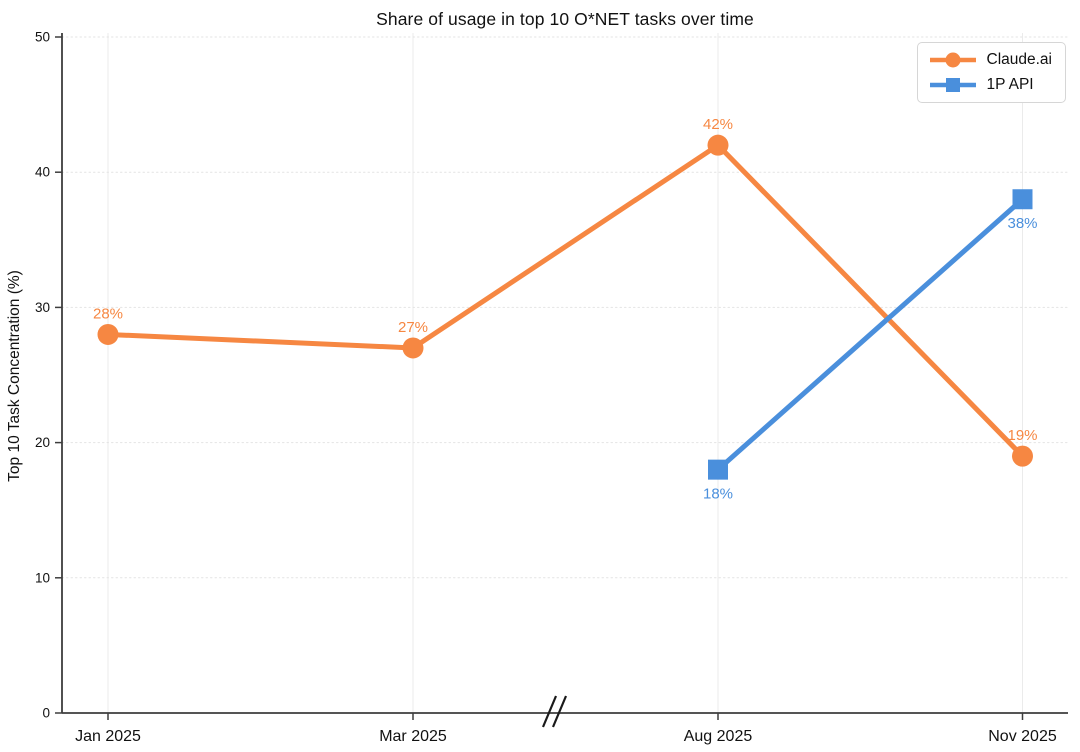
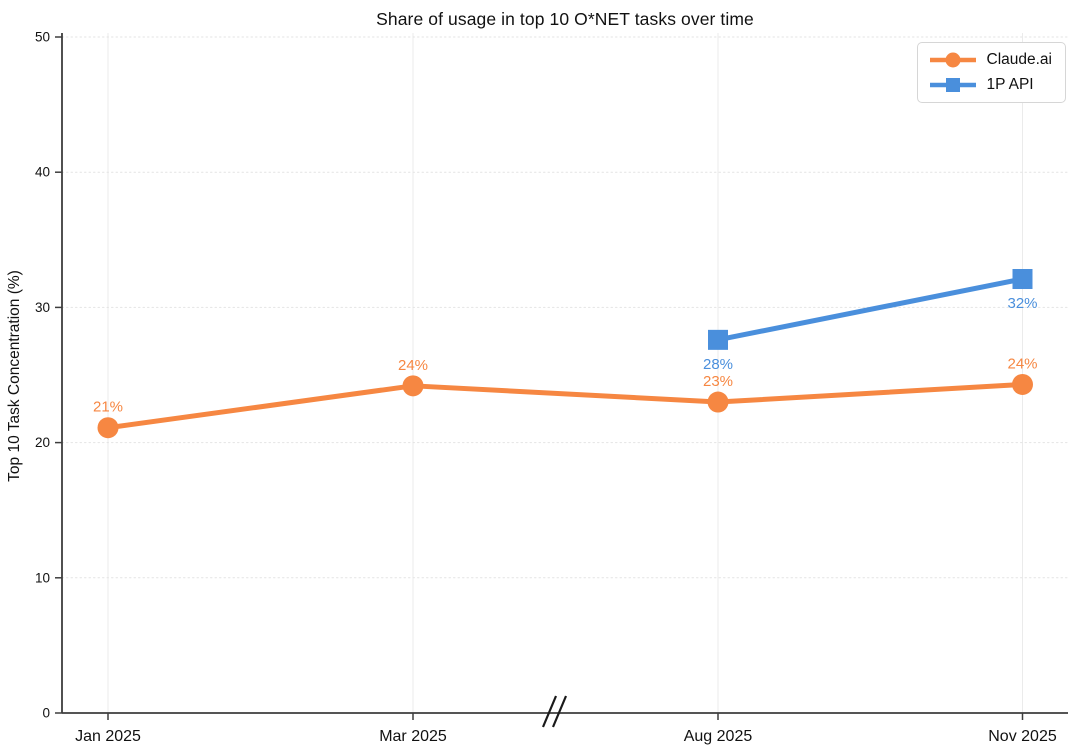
Claude.ai/Jan 2025: 28% -> 21%
Claude.ai/Mar 2025: 27% -> 24%
Claude.ai/Aug 2025: 42% -> 23%
1P API/Aug 2025: 18% -> 28%
Claude.ai/Nov 2025: 19% -> 24%
1P API/Nov 2025: 38% -> 32%
